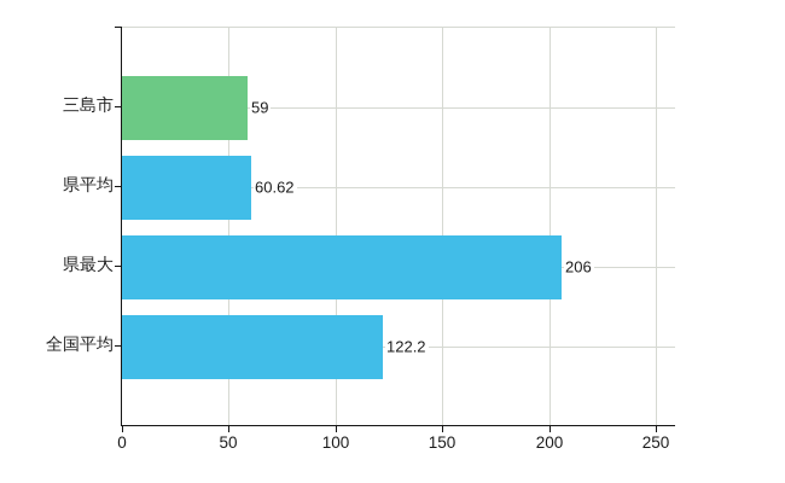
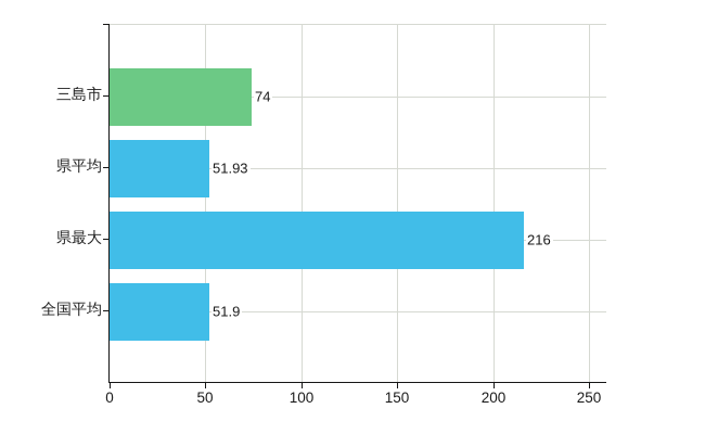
三島市: 59 -> 74
県平均: 60.62 -> 51.93
県最大: 206 -> 216
全国平均: 122.2 -> 51.9
